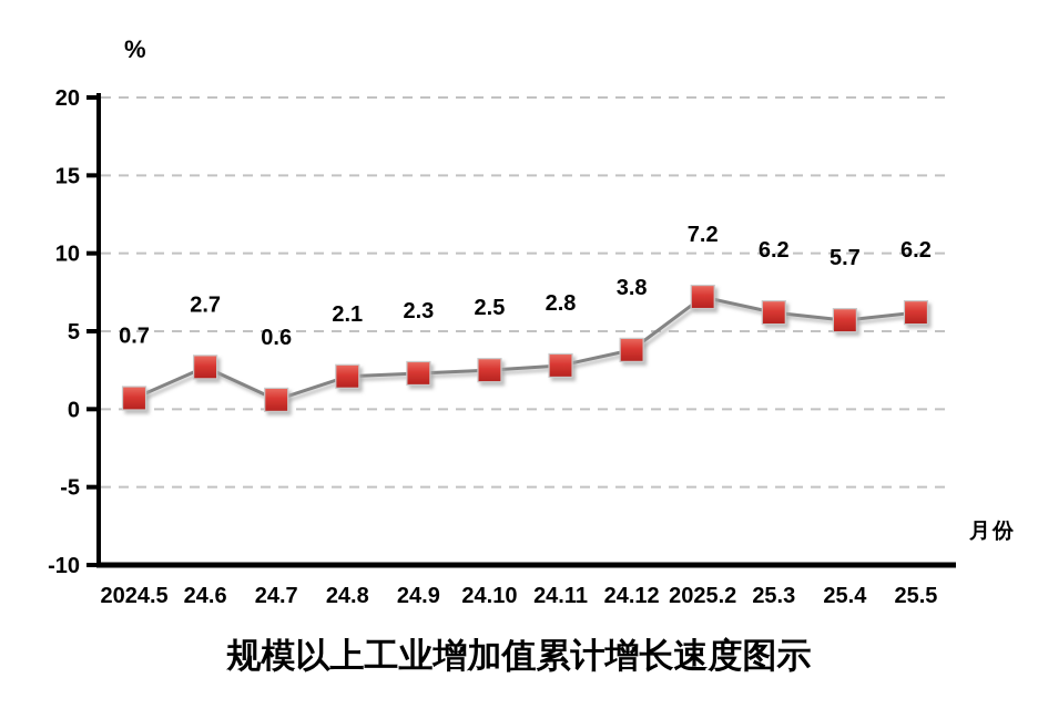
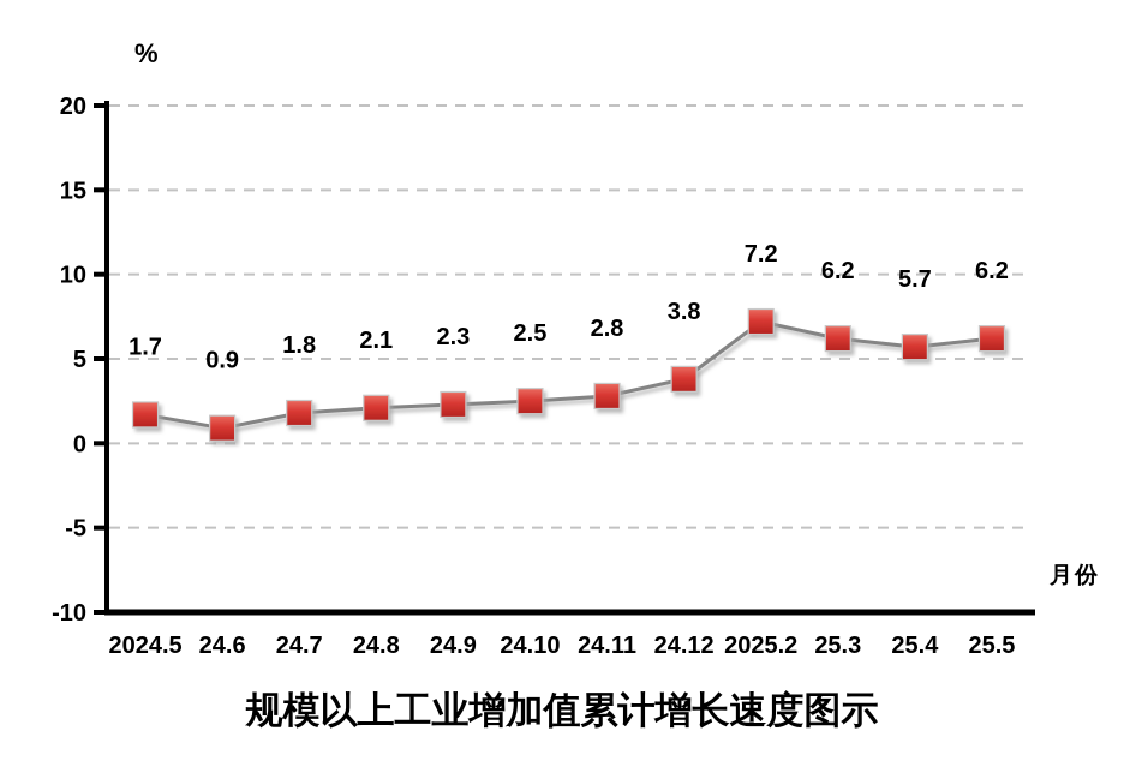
2024.5: 0.7 -> 1.7
24.6: 2.7 -> 0.9
24.7: 0.6 -> 1.8
